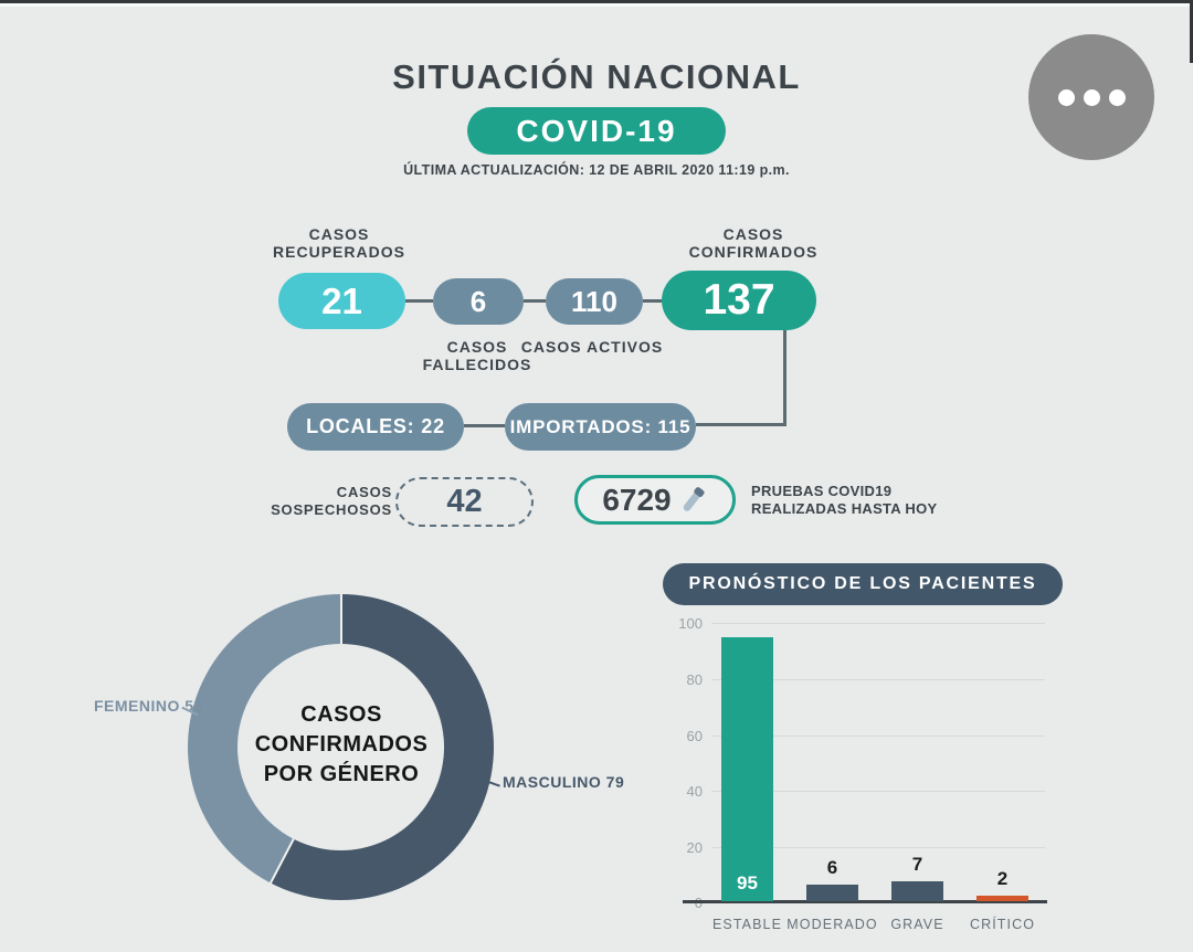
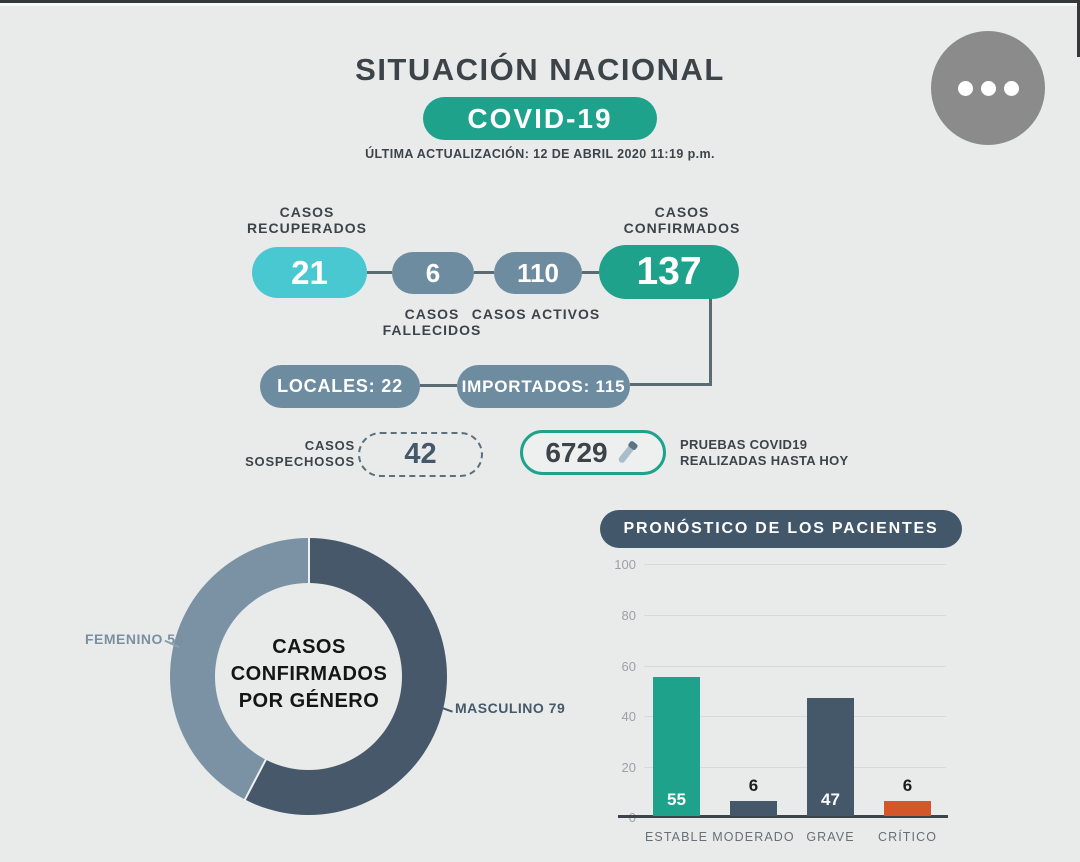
PRONÓSTICO DE LOS PACIENTES/ESTABLE: 95 -> 55
PRONÓSTICO DE LOS PACIENTES/GRAVE: 7 -> 47
PRONÓSTICO DE LOS PACIENTES/CRÍTICO: 2 -> 6
